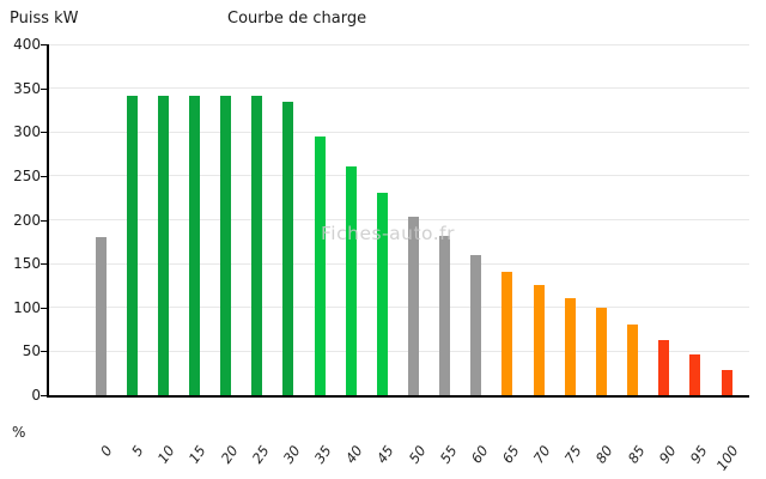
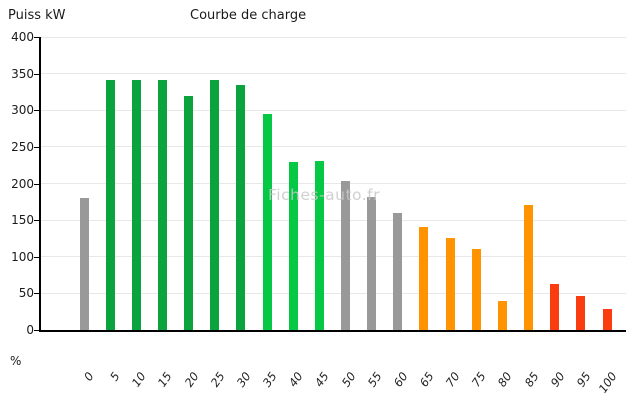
20: 340 -> 320
40: 260 -> 230
80: 100 -> 40
85: 80 -> 170
